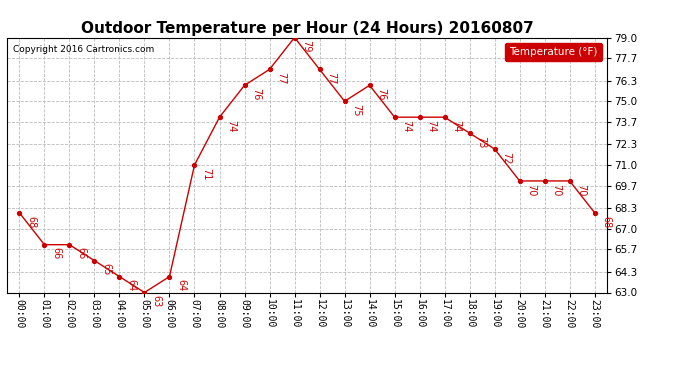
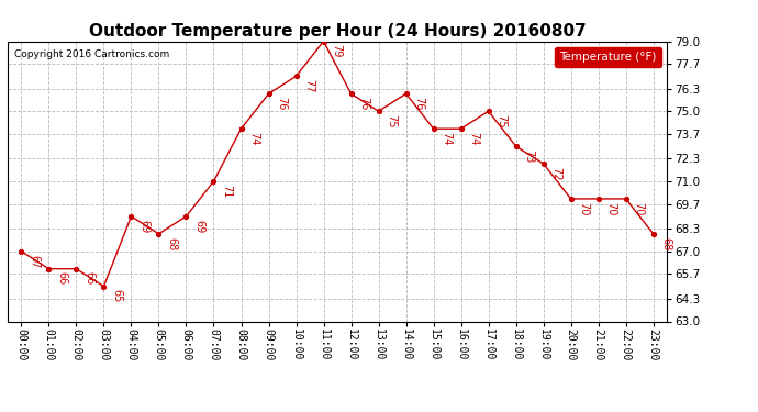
00:00: 68 -> 67
04:00: 64 -> 69
05:00: 63 -> 68
06:00: 64 -> 69
12:00: 77 -> 76
17:00: 74 -> 75
